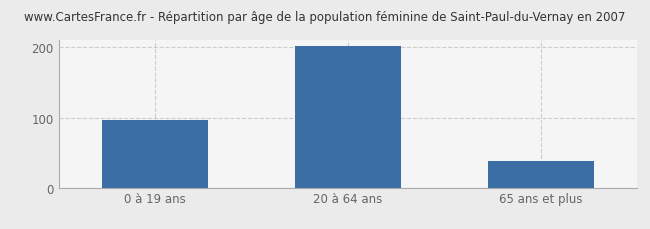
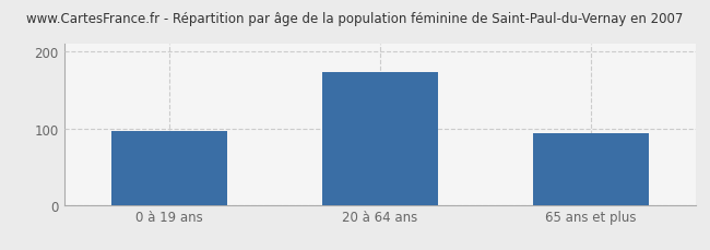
20 à 64 ans: 202 -> 174
65 ans et plus: 38 -> 94
